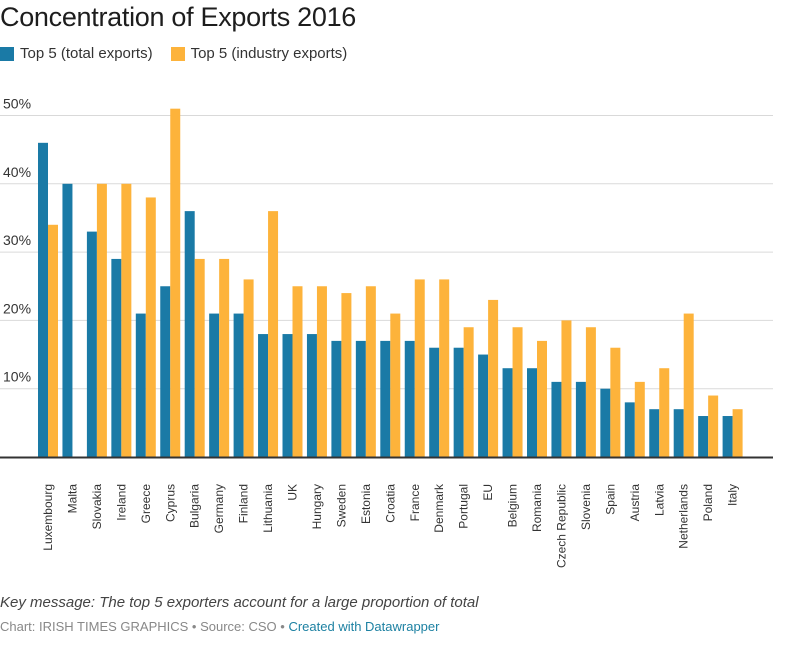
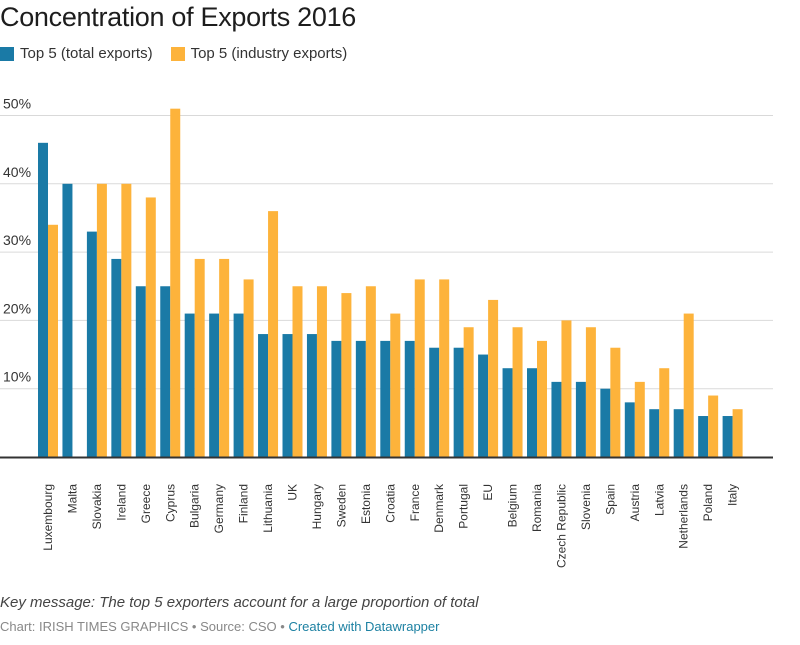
Top 5 (total exports)/Greece: 21% -> 25%
Top 5 (total exports)/Bulgaria: 36% -> 21%
